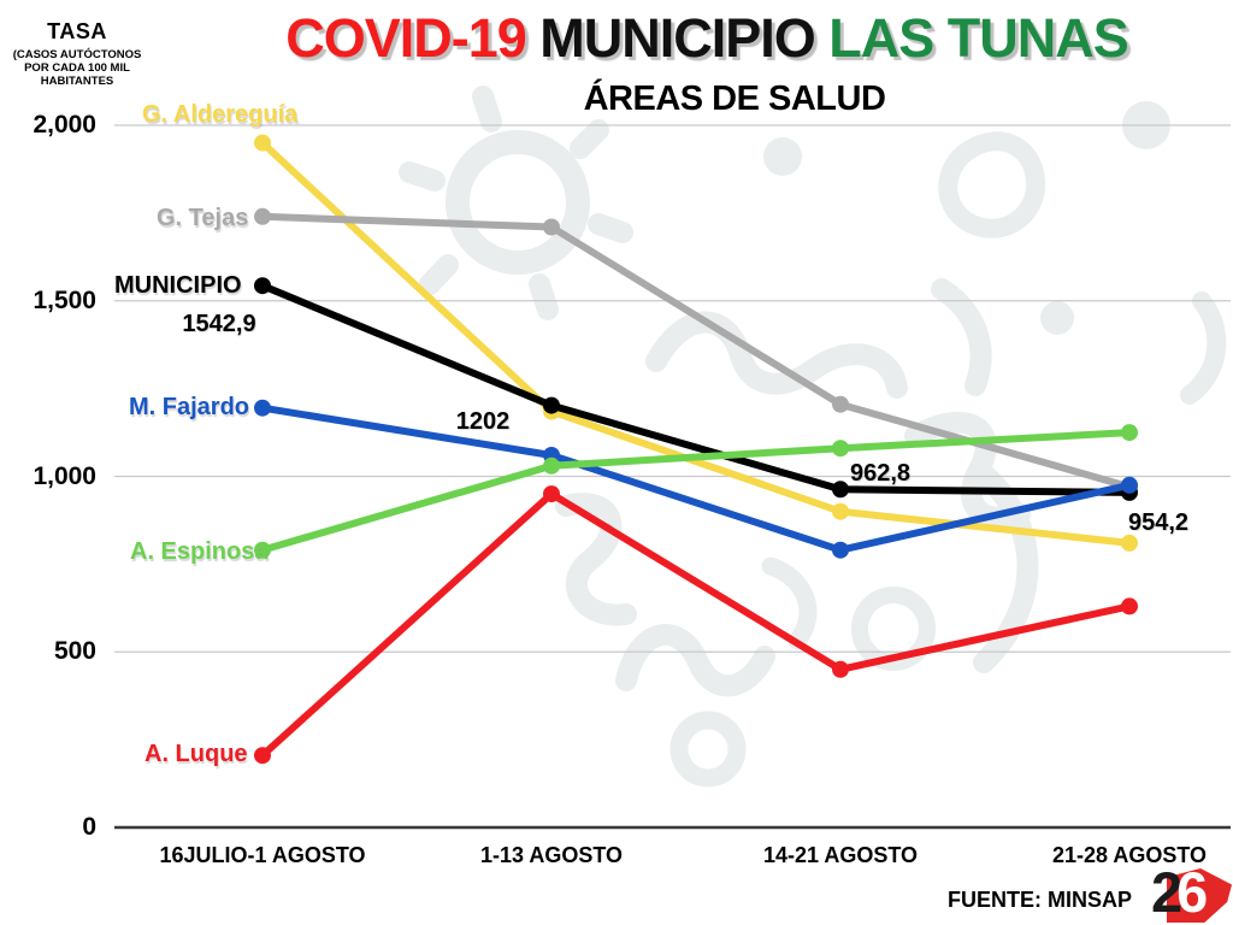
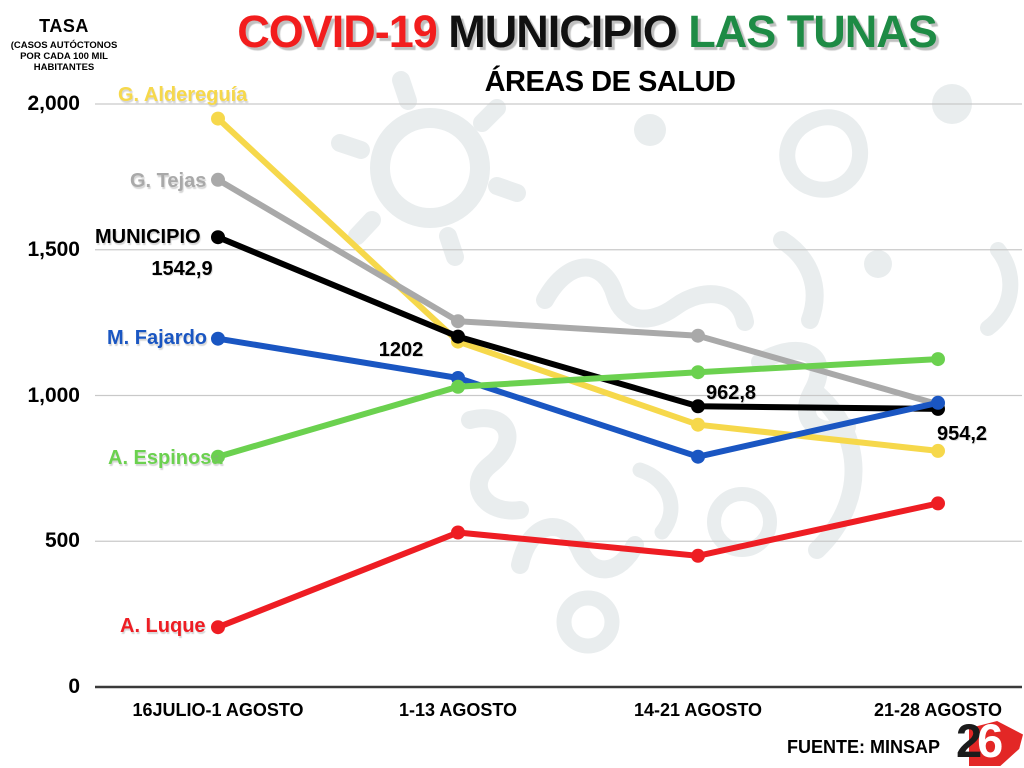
G. Tejas/1-13 AGOSTO: 1710 -> 1260
A. Luque/1-13 AGOSTO: 950 -> 530
